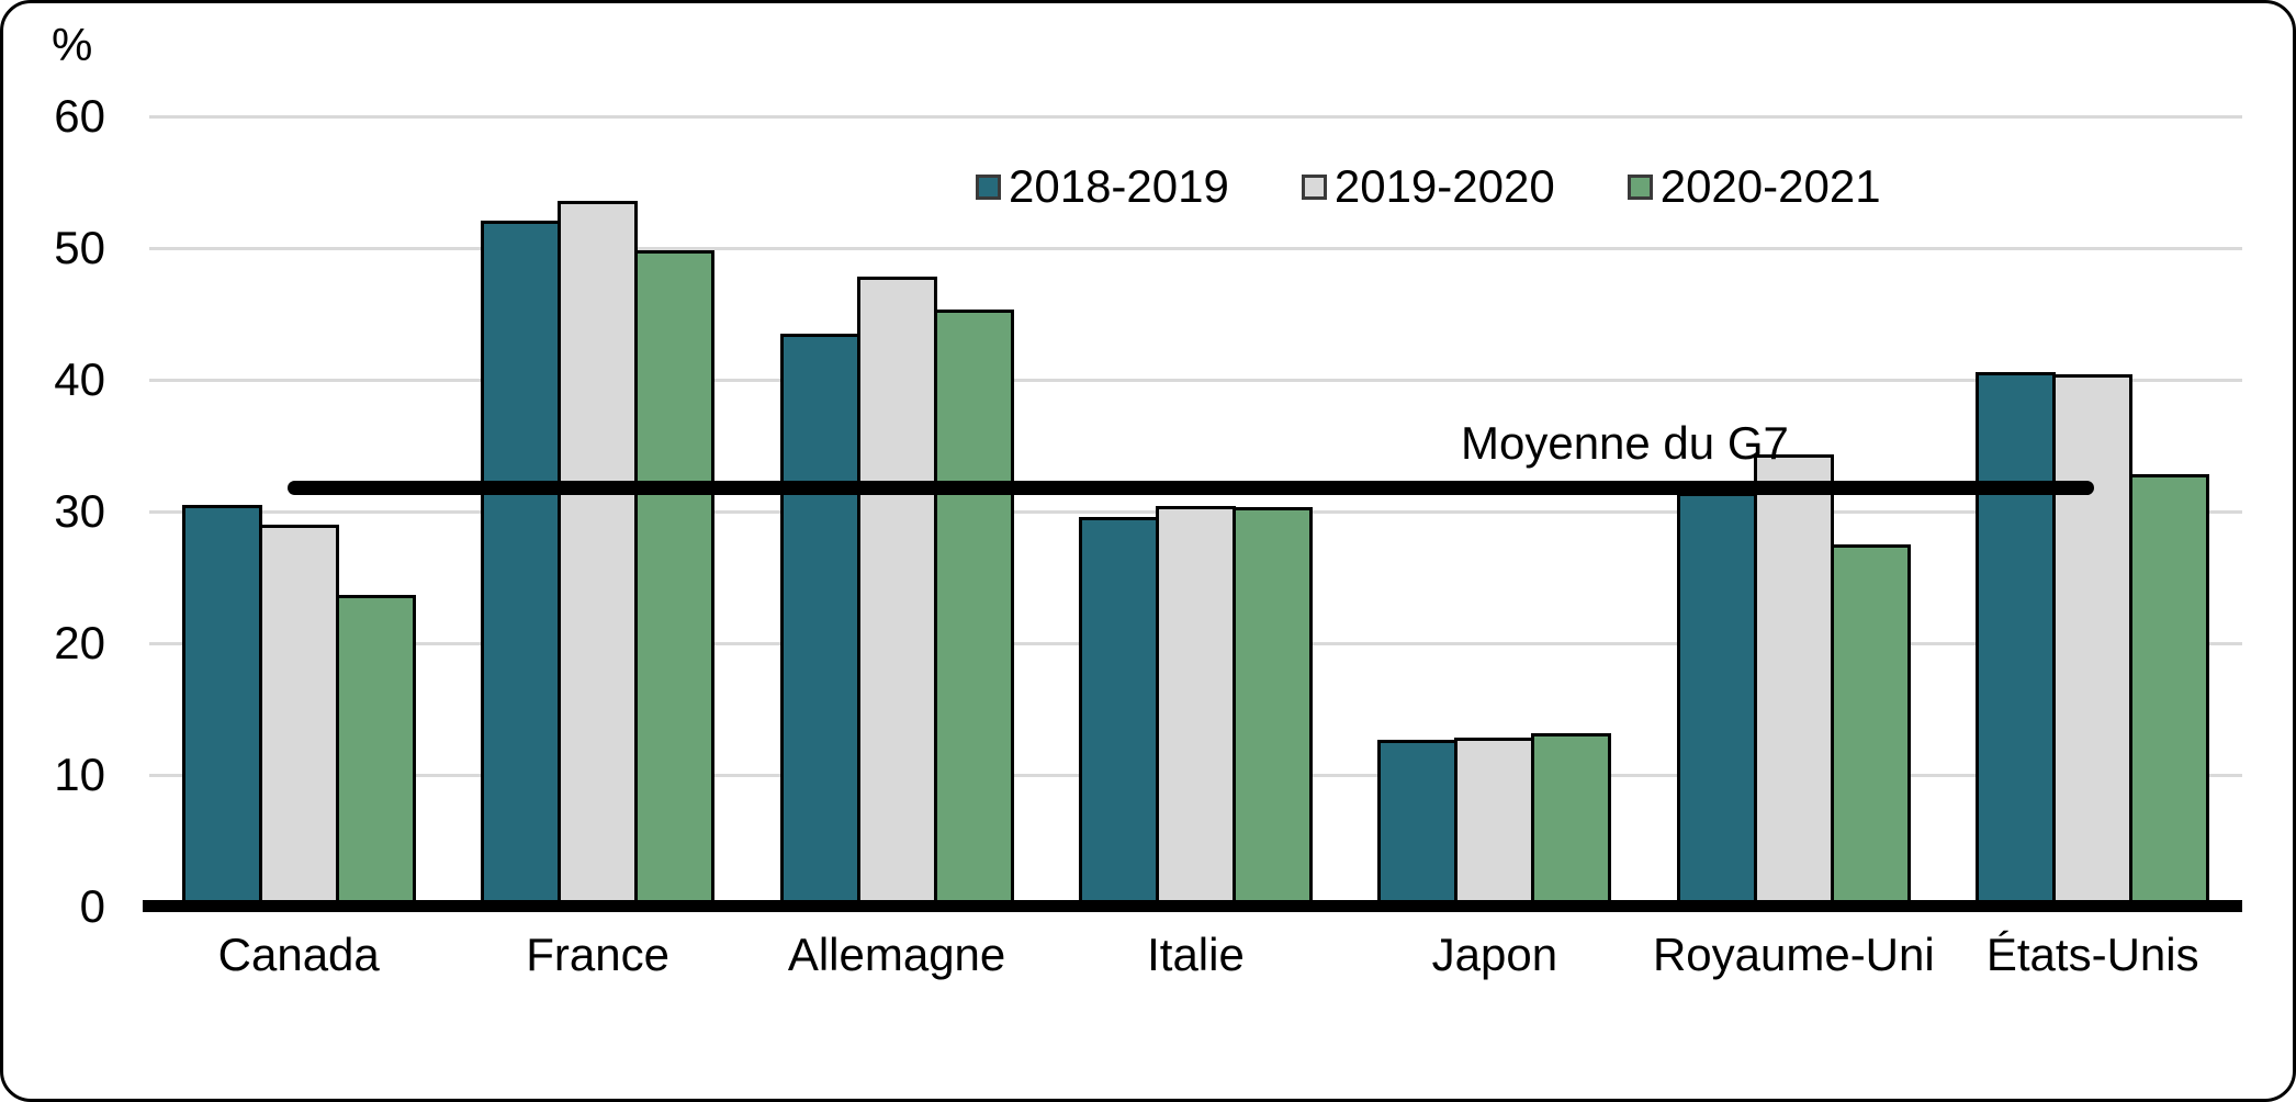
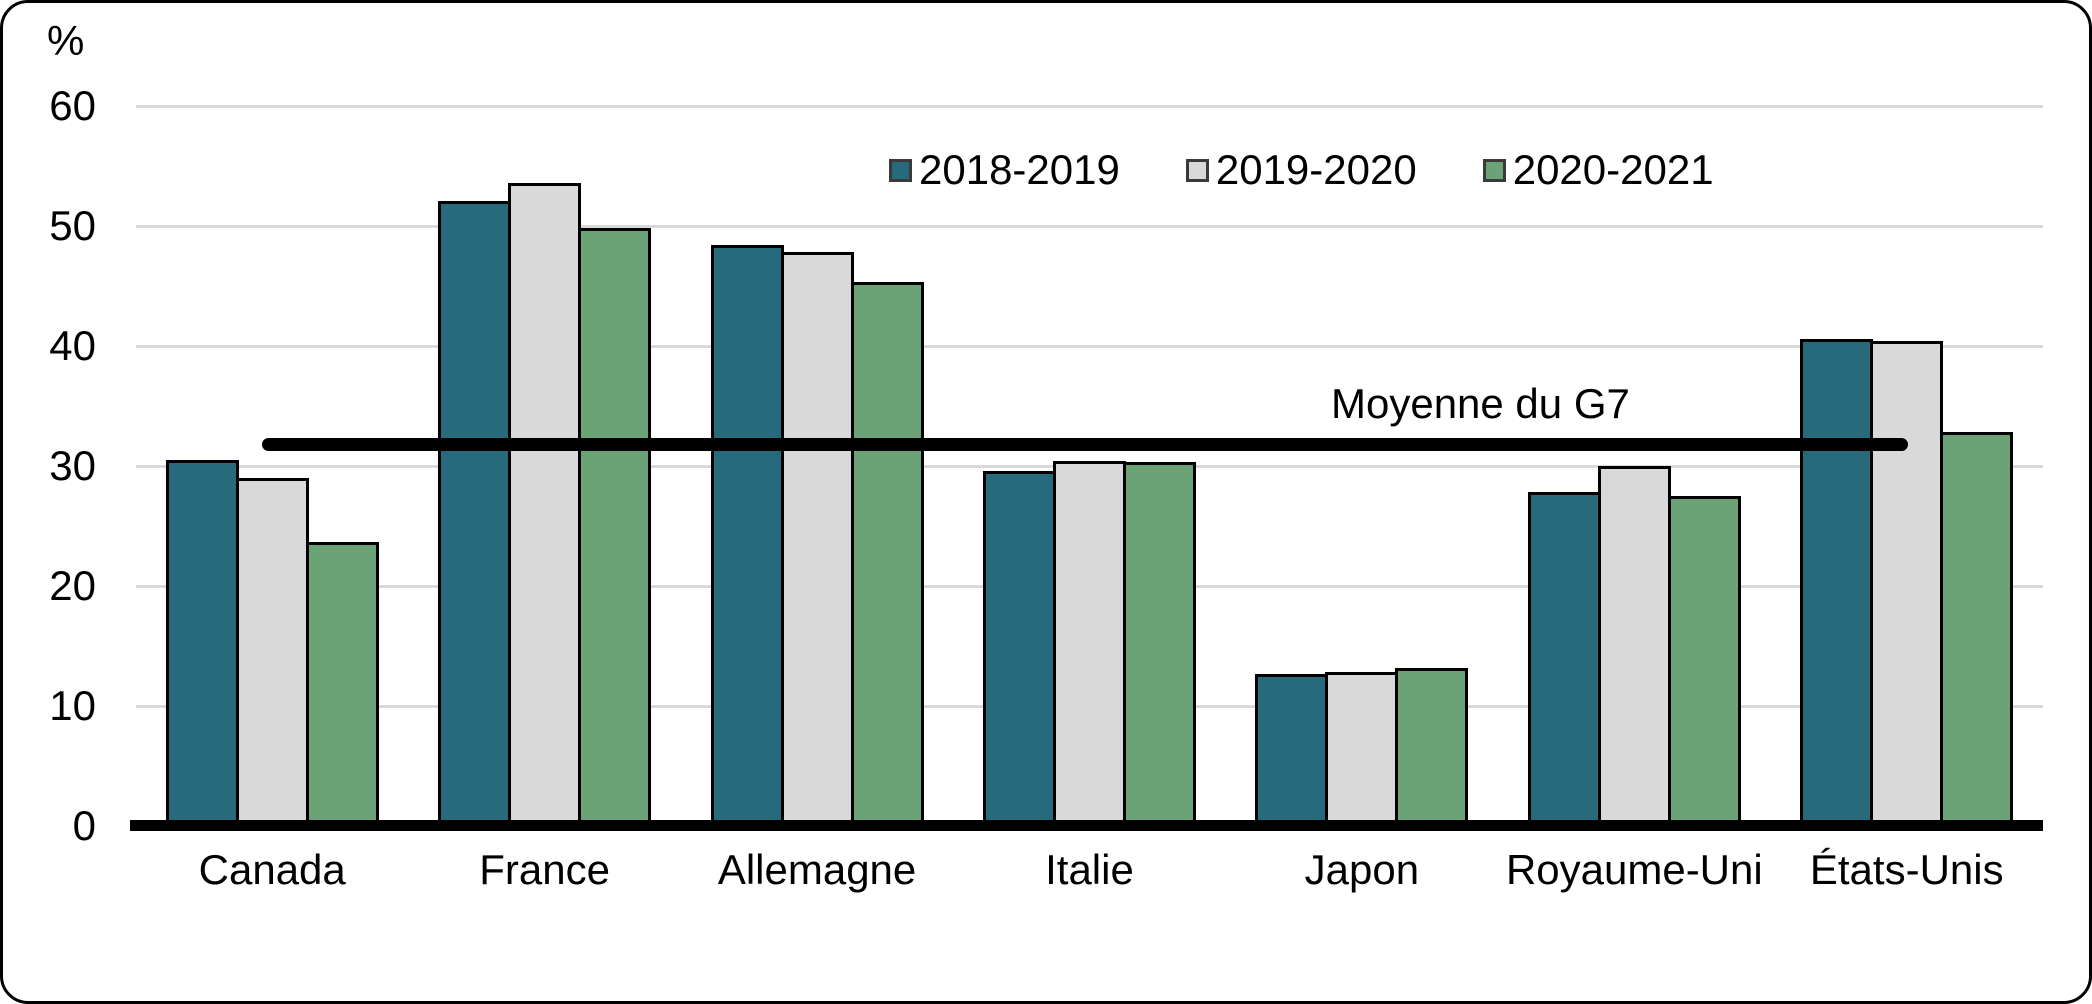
2018-2019/Allemagne: 43.5 -> 48.4
2018-2019/Royaume-Uni: 31.4 -> 27.8
2019-2020/Royaume-Uni: 34.3 -> 30.0
